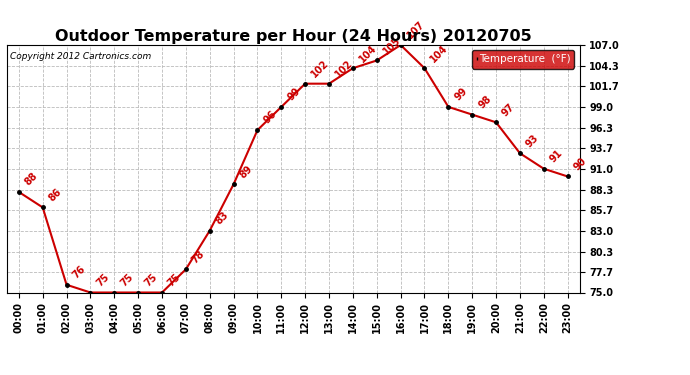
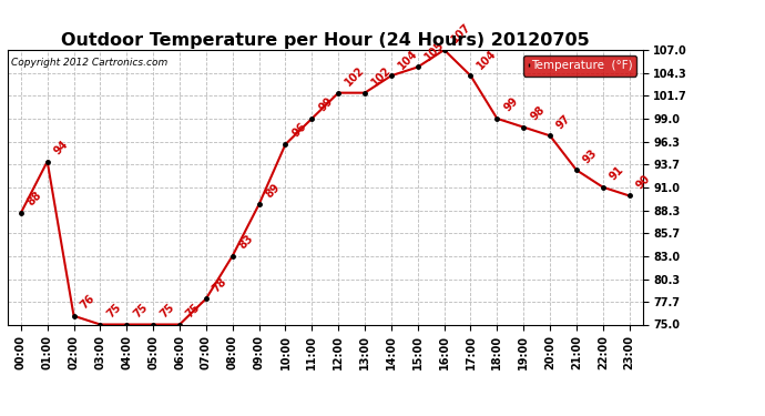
01:00: 86 -> 94
